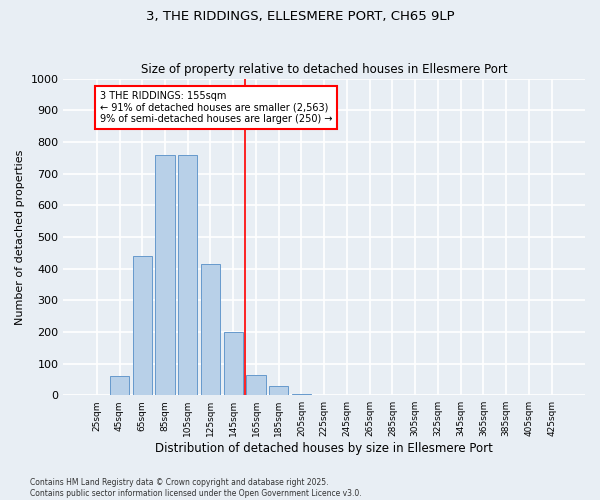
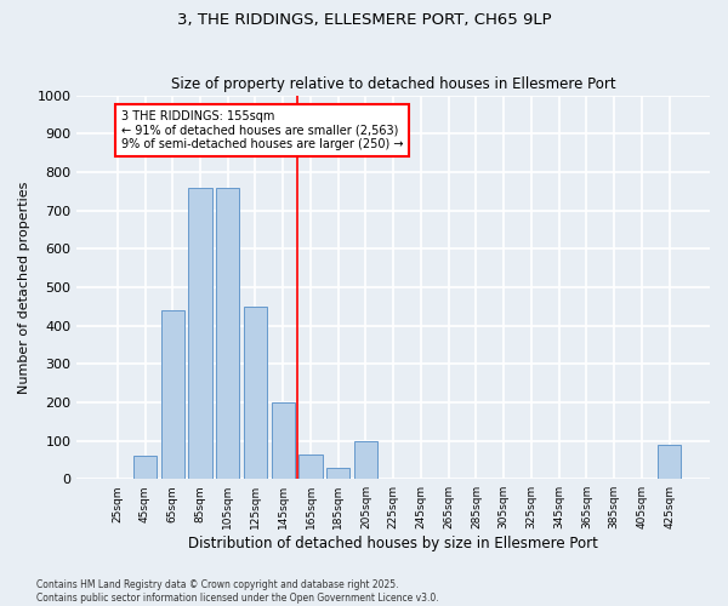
125sqm: 415 -> 450
205sqm: 5 -> 100
425sqm: 2 -> 90
